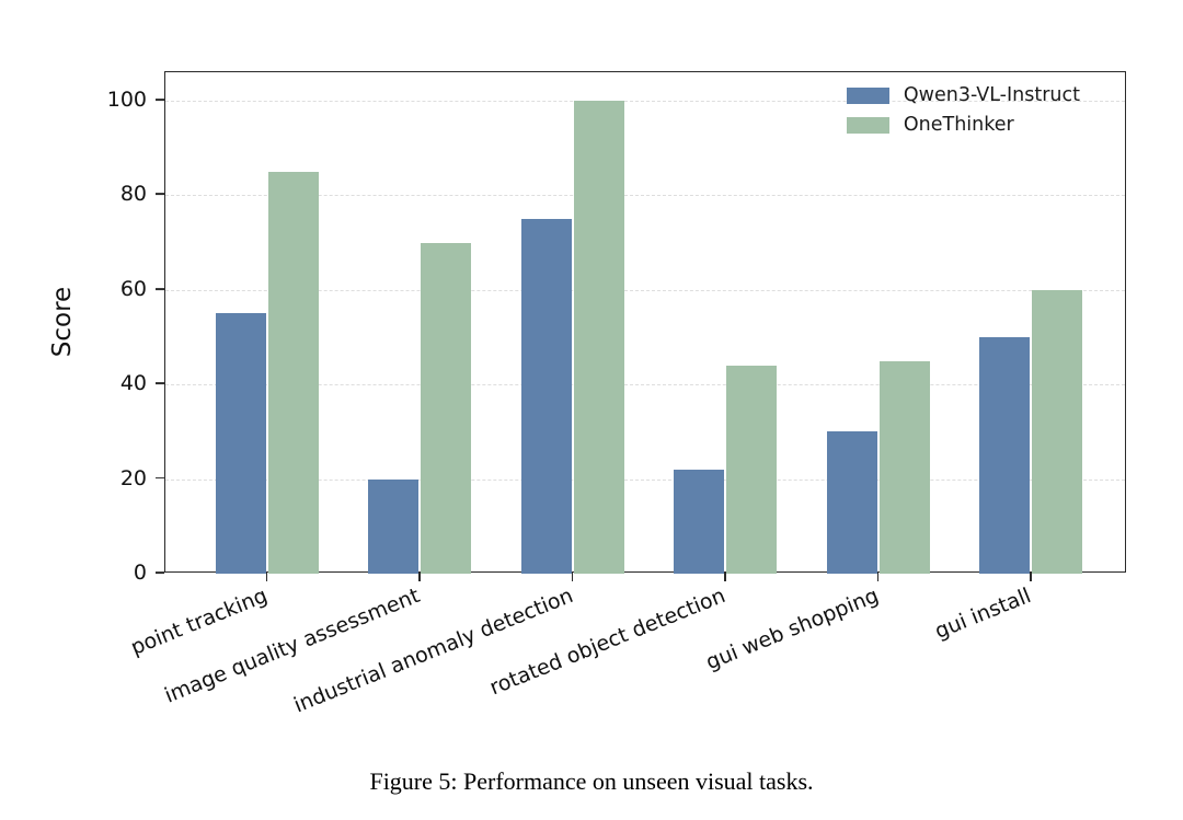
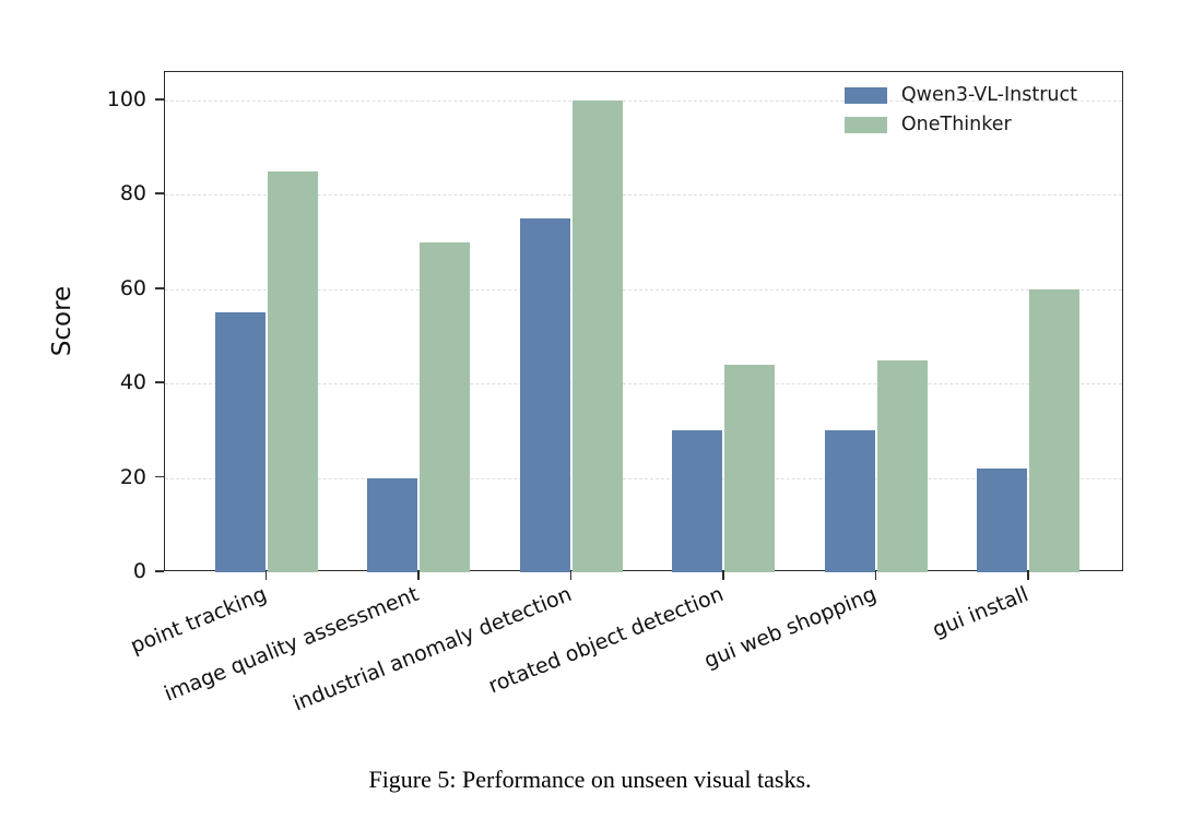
Qwen3-VL-Instruct/rotated object detection: 22 -> 30
Qwen3-VL-Instruct/gui install: 50 -> 22
